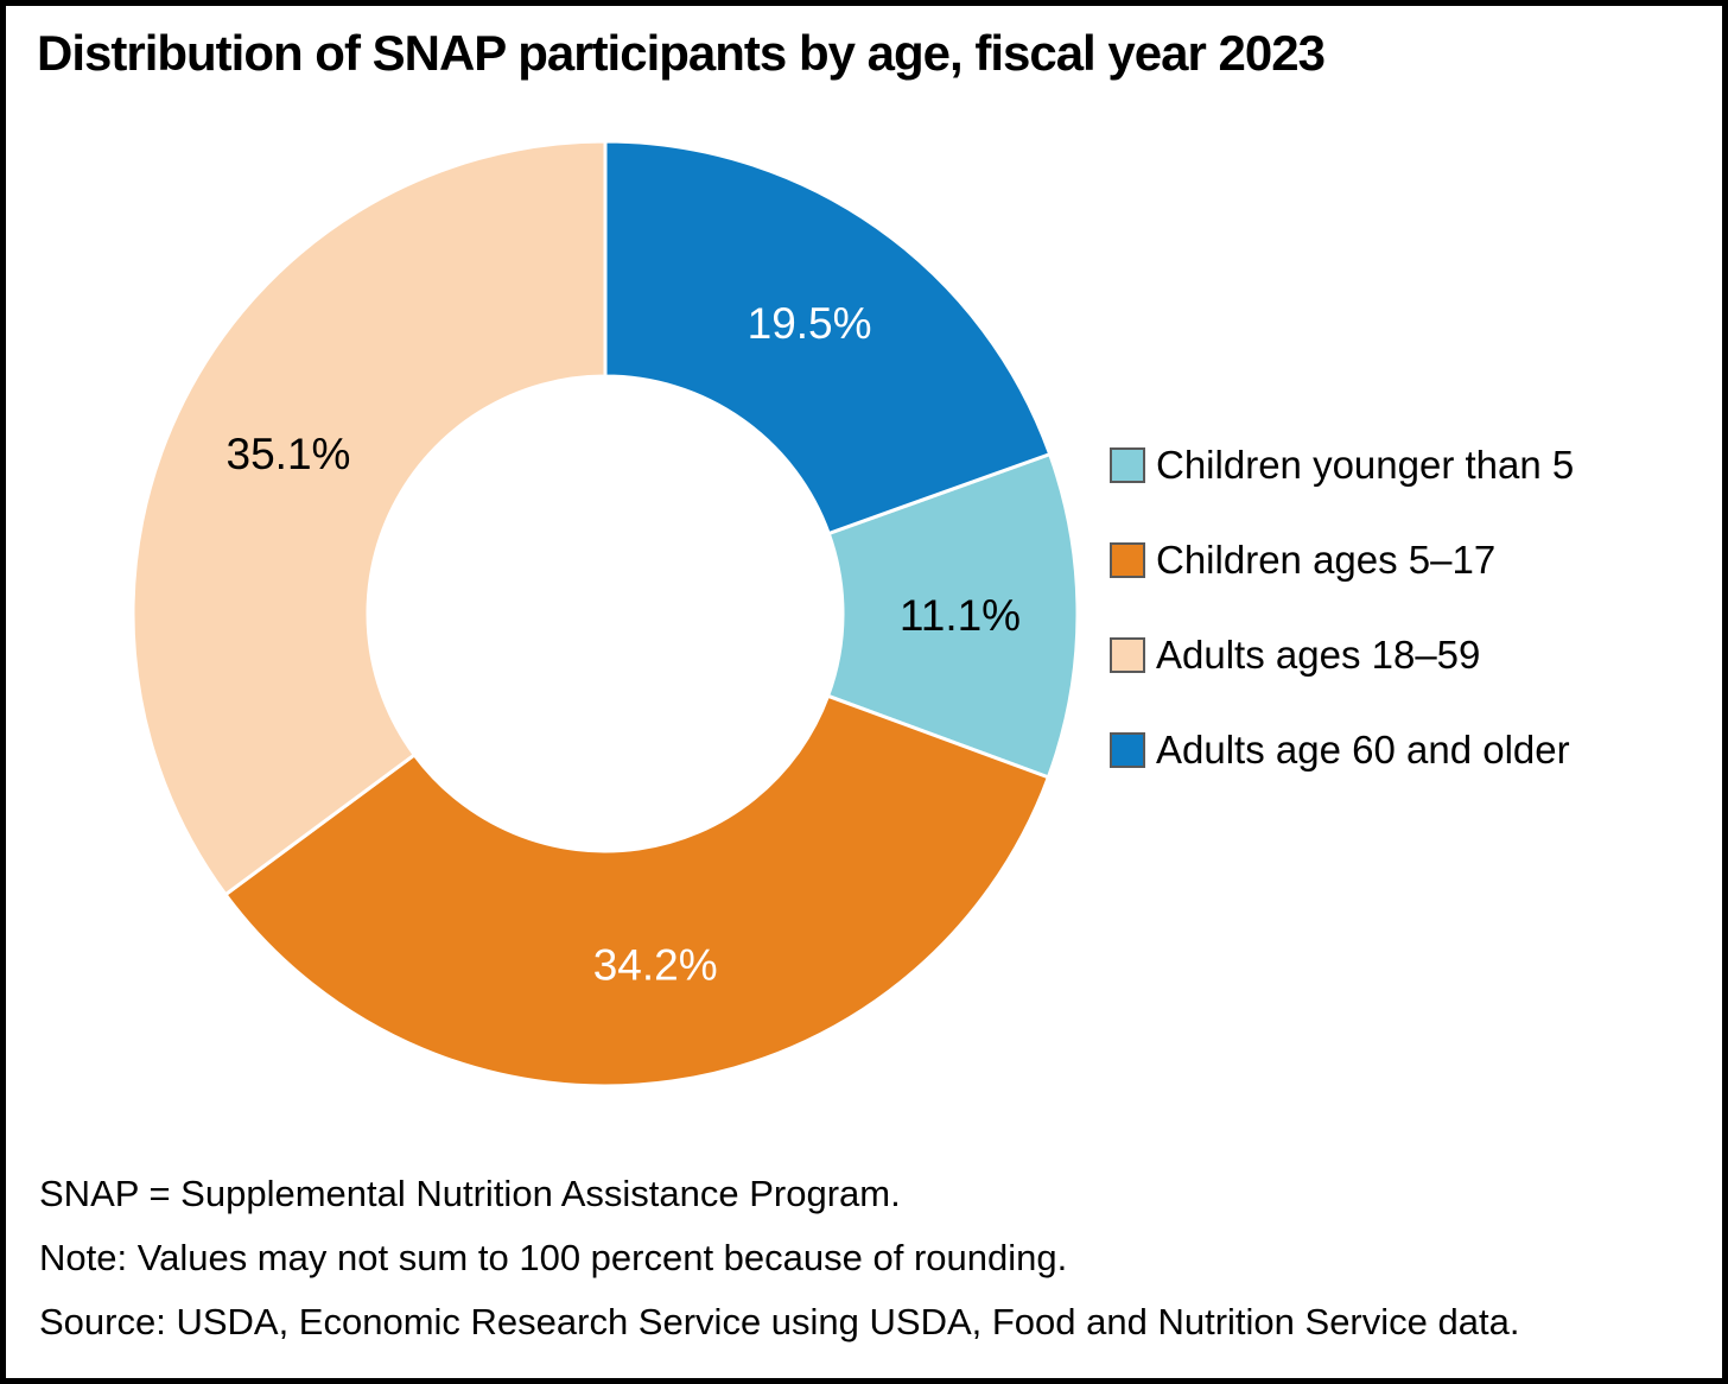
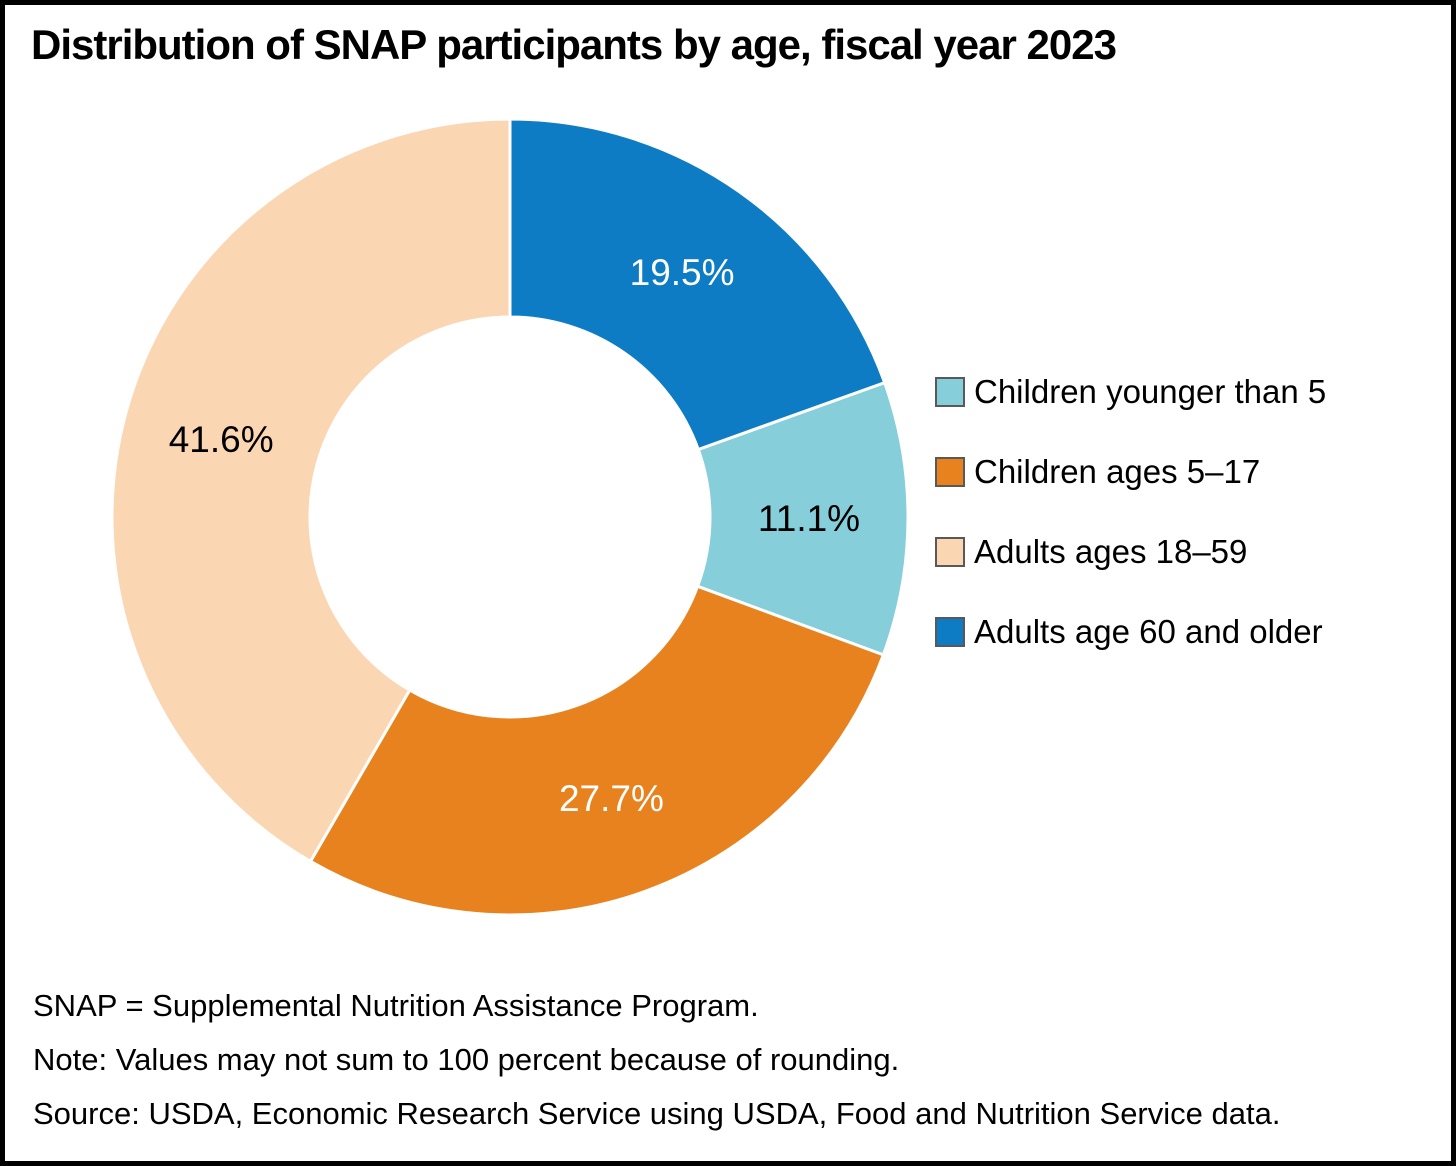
Children ages 5–17: 34.2% -> 27.7%
Adults ages 18–59: 35.1% -> 41.6%
